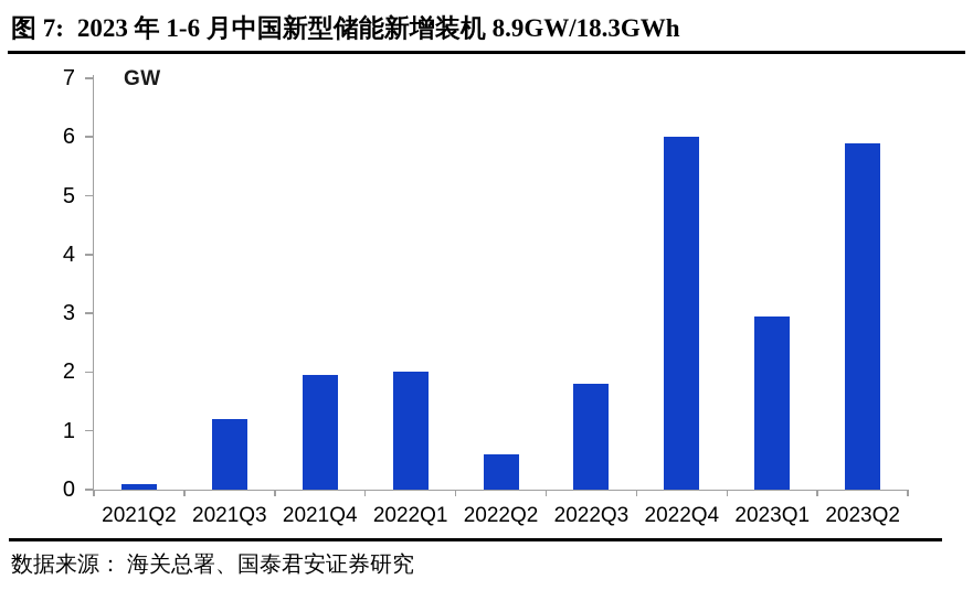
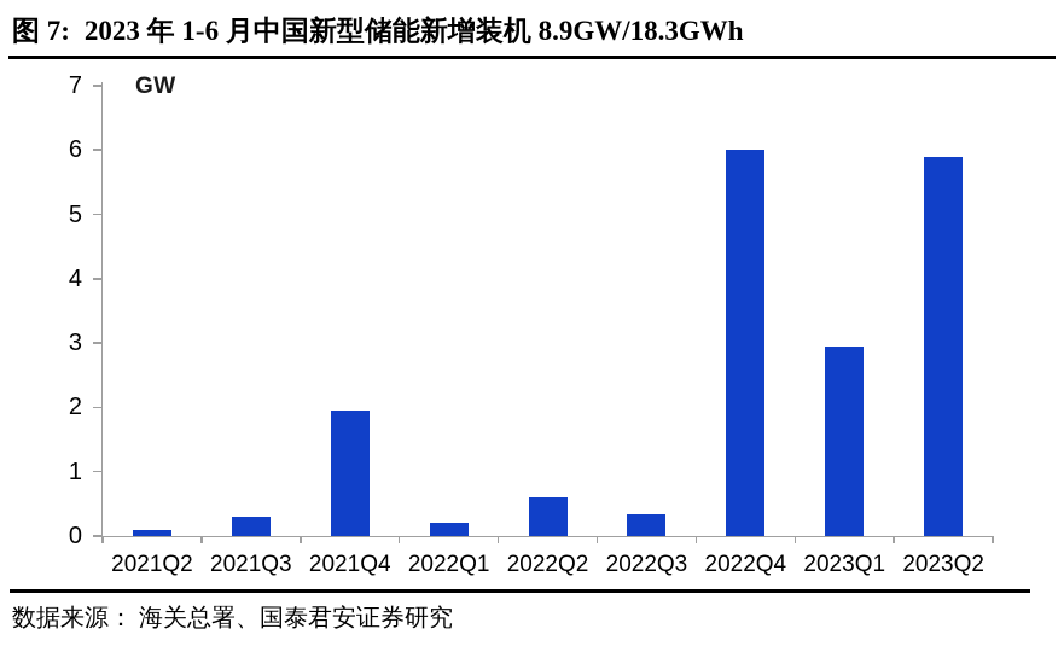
2021Q3: 1.2 -> 0.3
2022Q1: 2.0 -> 0.2
2022Q3: 1.8 -> 0.3
